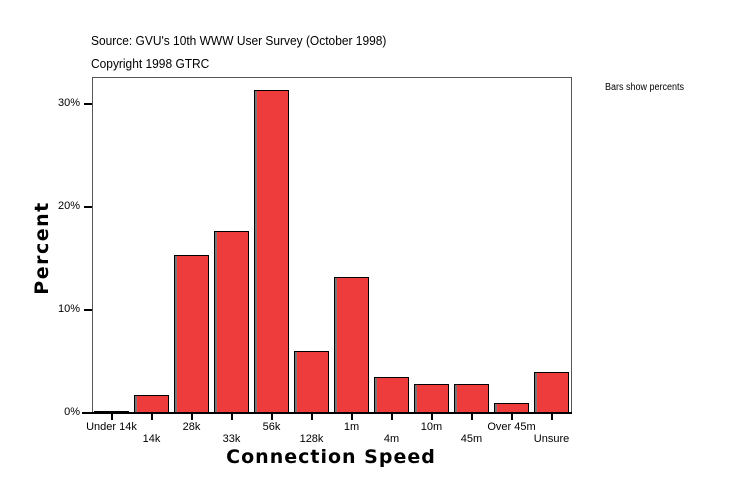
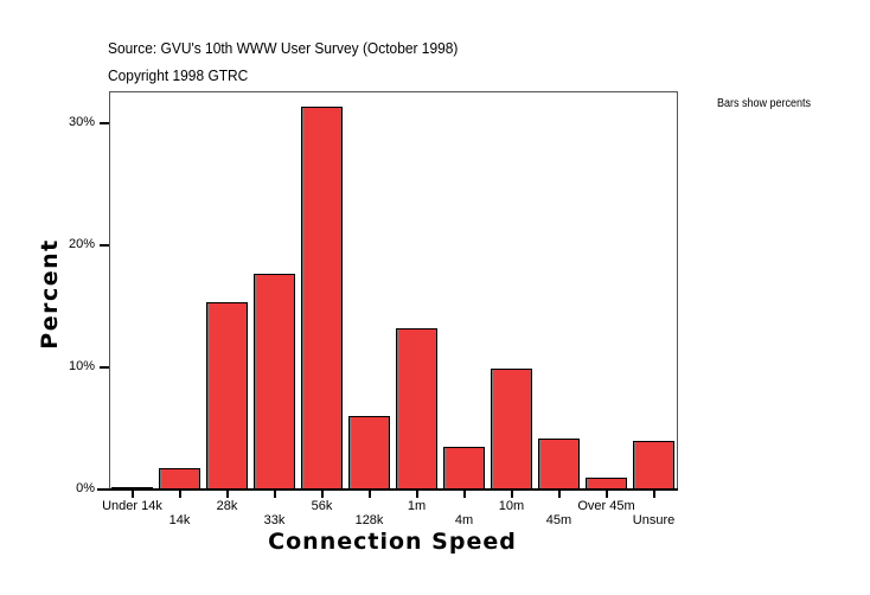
10m: 2.8% -> 9.9%
45m: 2.8% -> 4.2%
